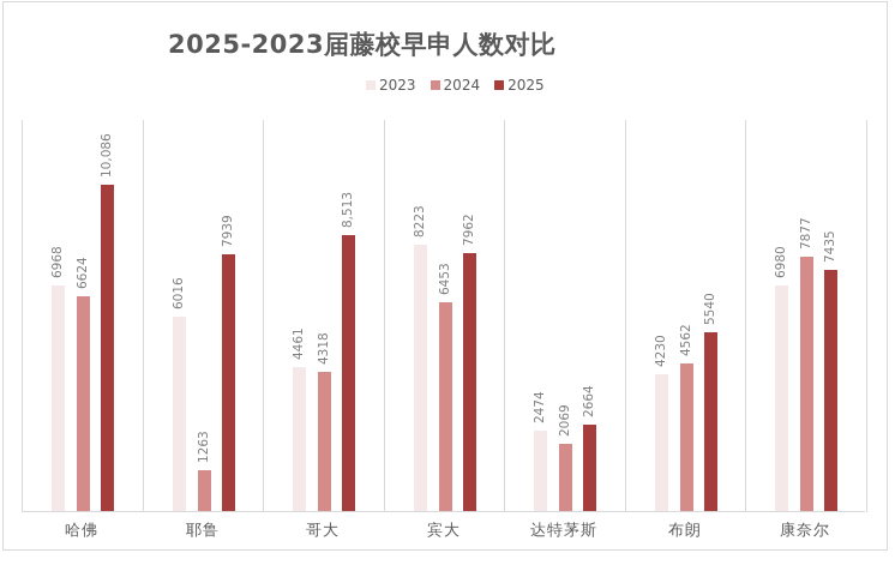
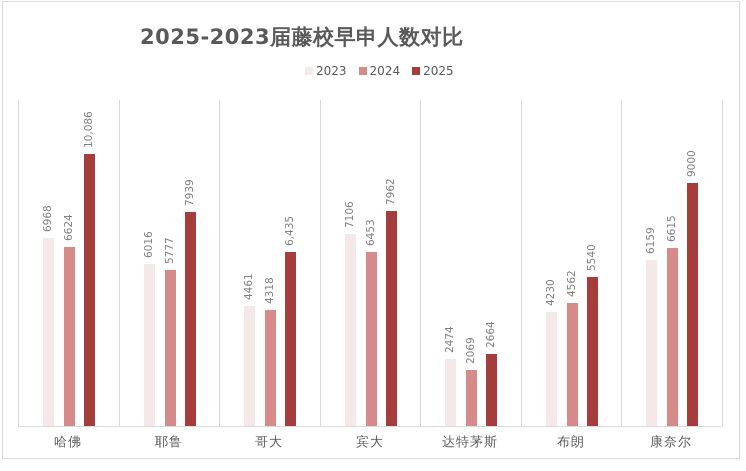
2024/耶鲁: 1263 -> 5777
2025/哥大: 8,513 -> 6,435
2023/宾大: 8223 -> 7106
2023/康奈尔: 6980 -> 6159
2024/康奈尔: 7877 -> 6615
2025/康奈尔: 7435 -> 9000
